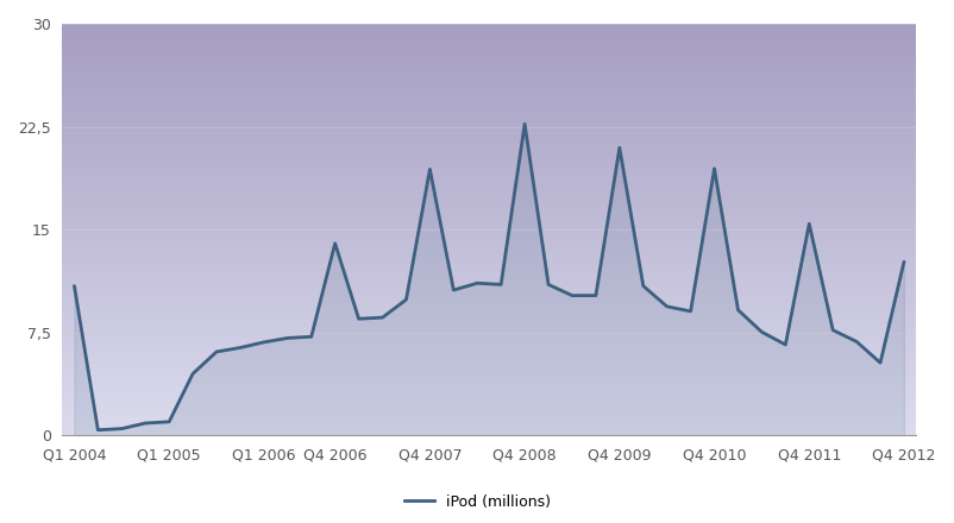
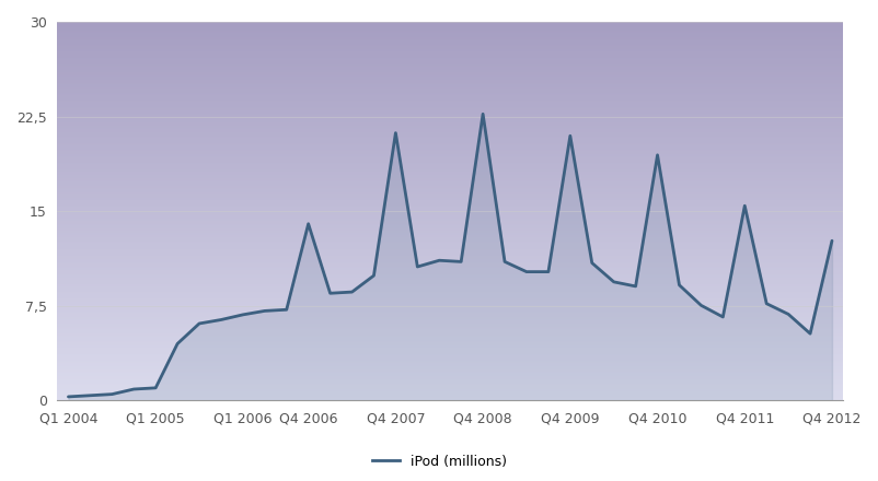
Q1 2004: 10,9 -> 0,3
Q4 2007: 19,4 -> 21,2
